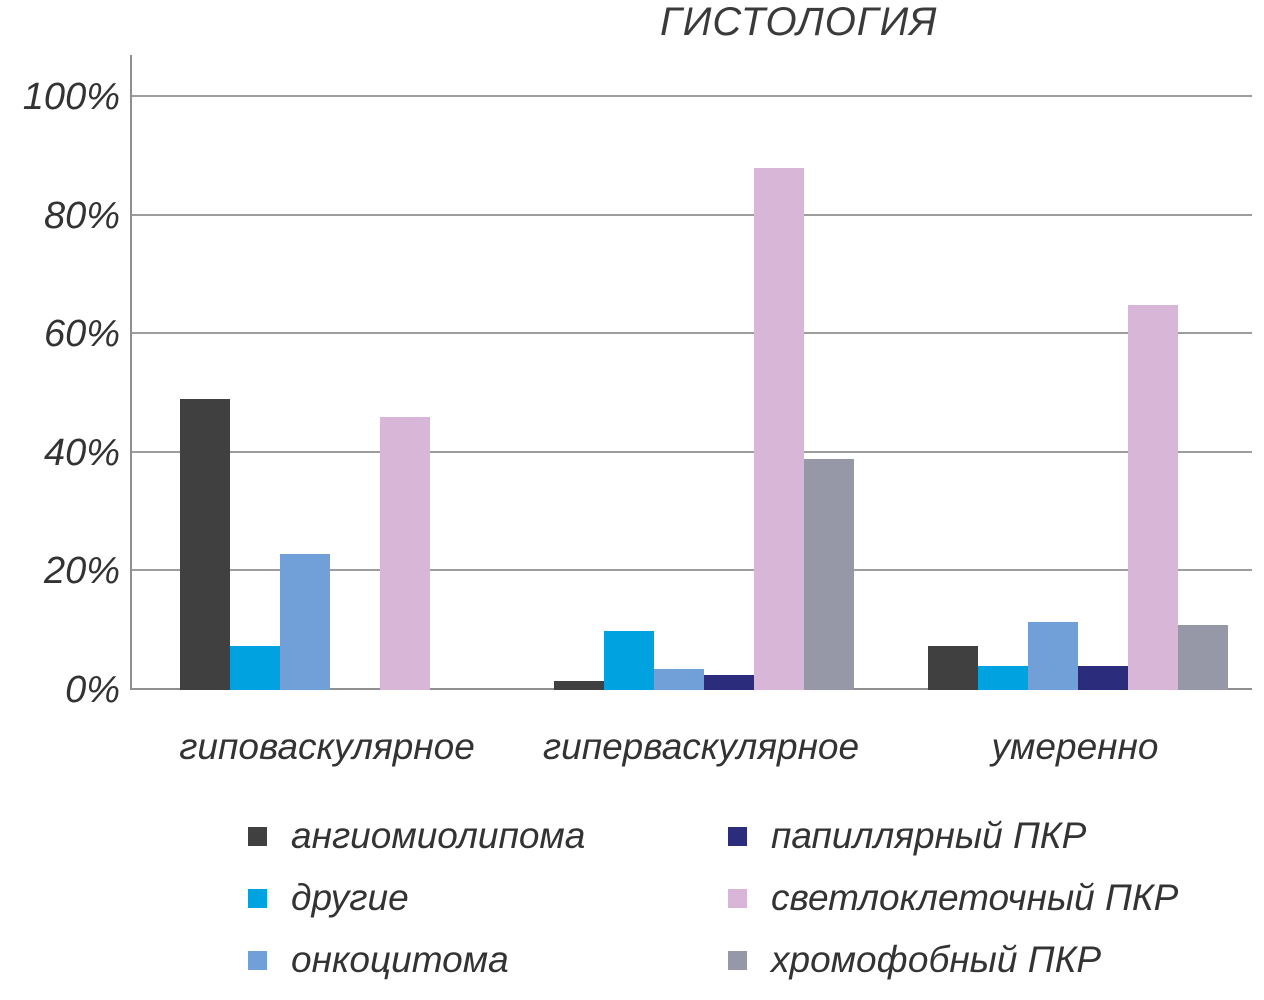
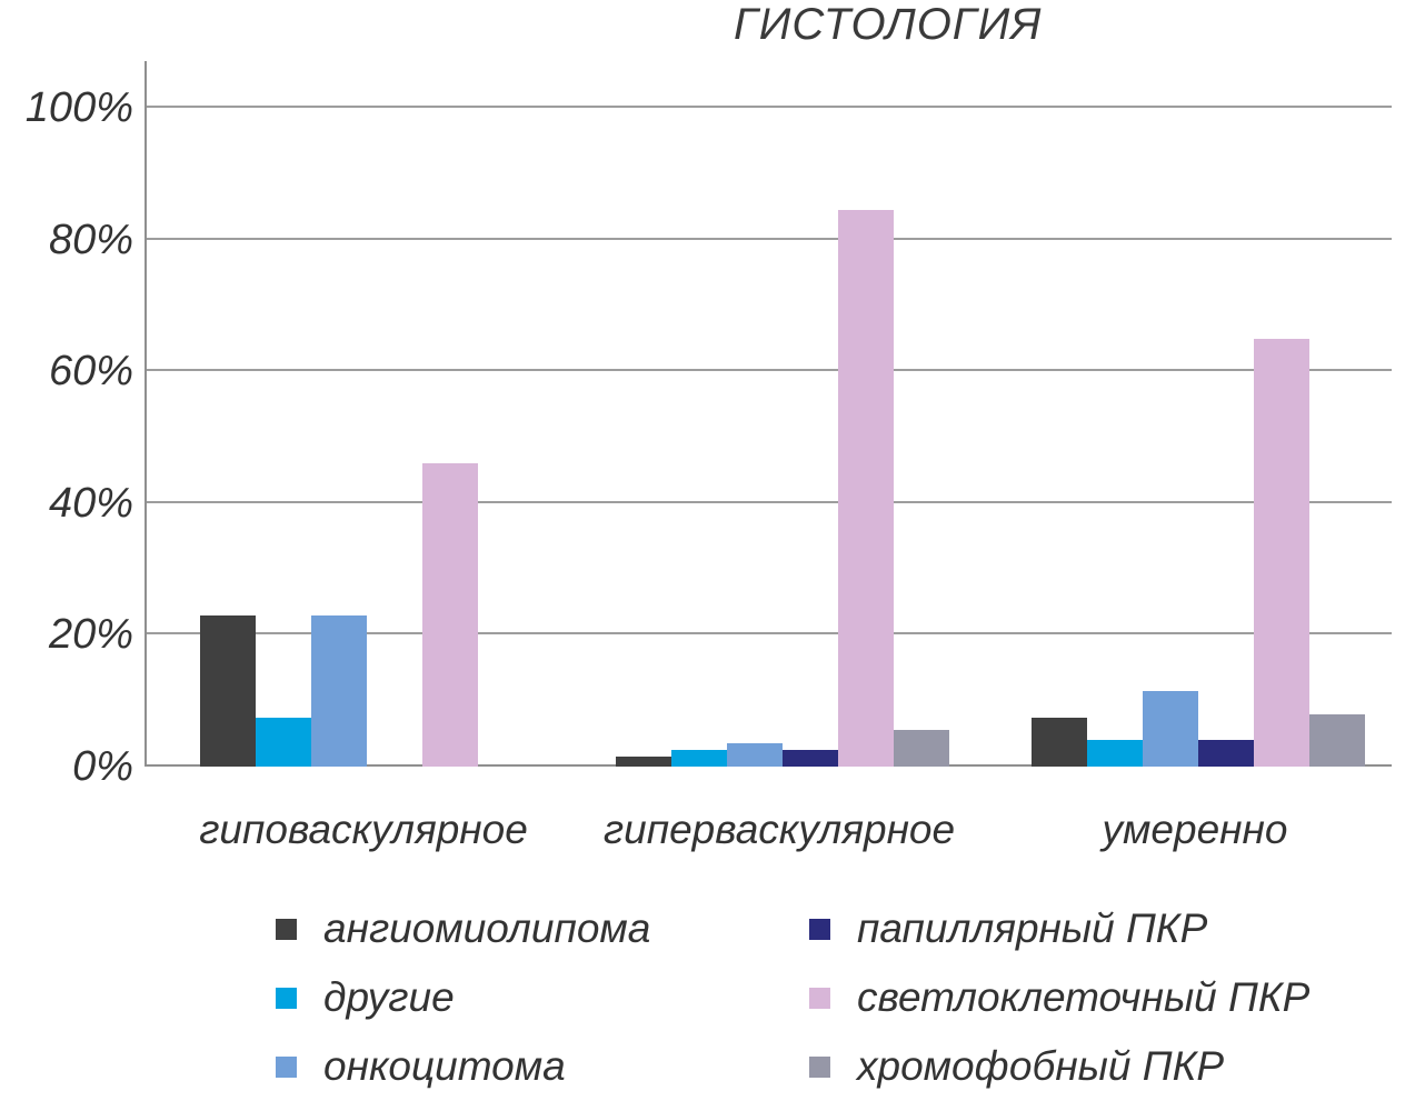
ангиомиолипома/гиповаскулярное: 49% -> 23%
другие/гиперваскулярное: 10% -> 2%
светлоклеточный ПКР/гиперваскулярное: 88% -> 84%
хромофобный ПКР/гиперваскулярное: 39% -> 6%
хромофобный ПКР/умеренно: 11% -> 8%
